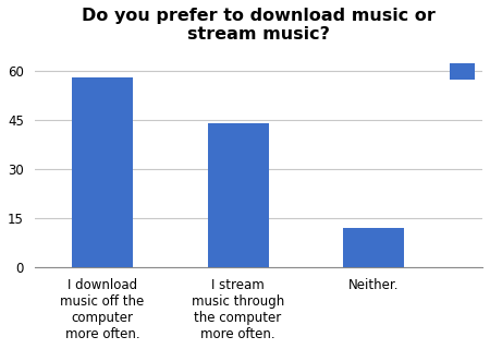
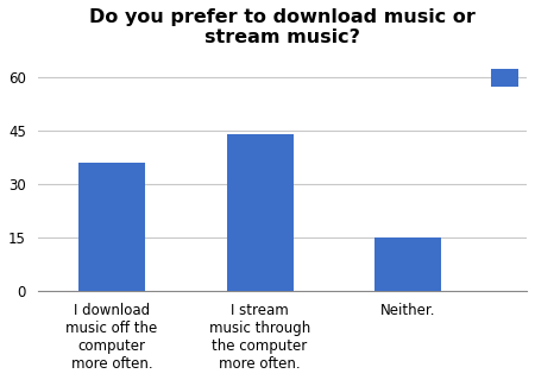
I download music off the computer more often.: 58 -> 36
Neither.: 12 -> 15
